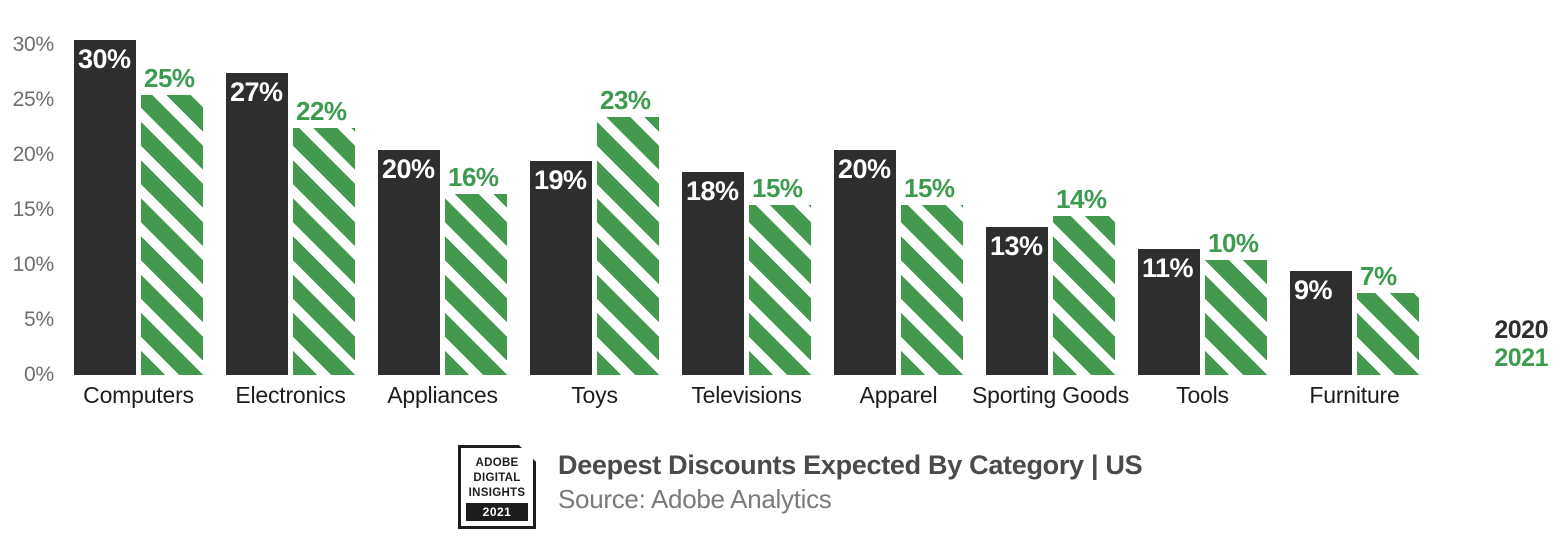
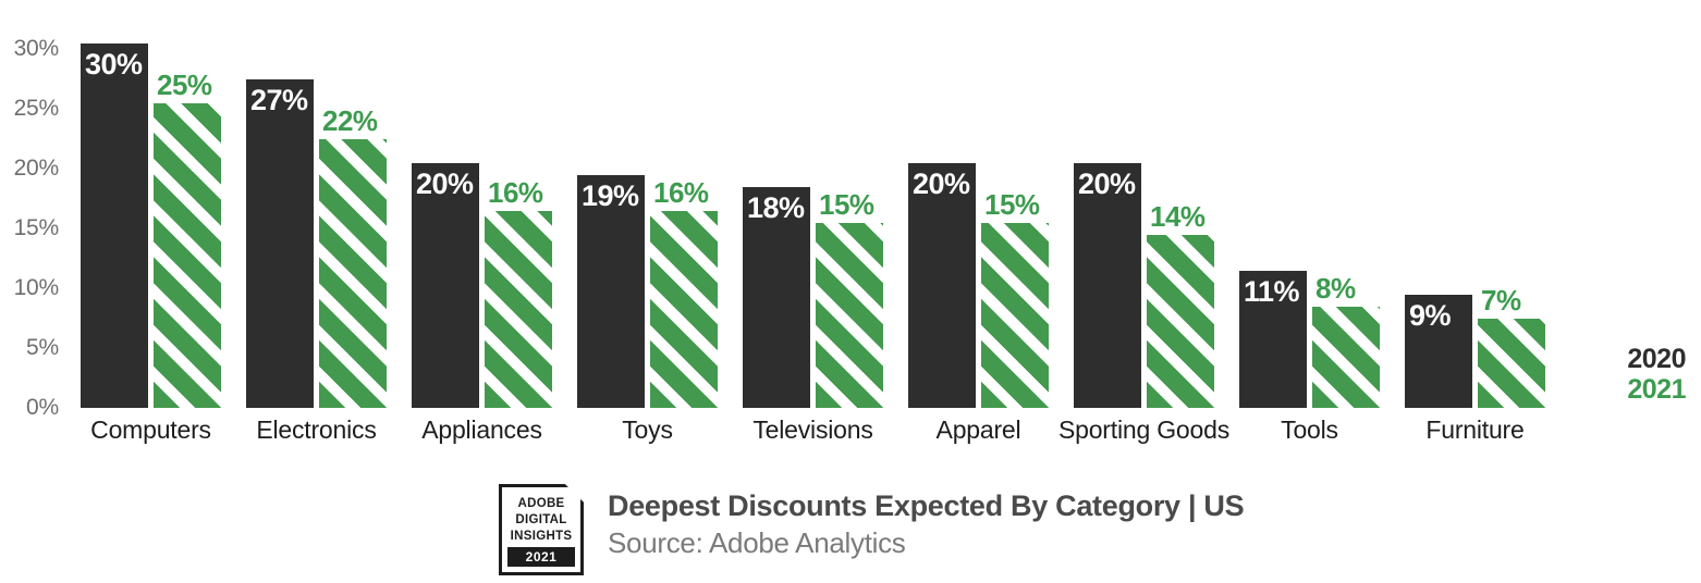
2021/Toys: 23% -> 16%
2020/Sporting Goods: 13% -> 20%
2021/Tools: 10% -> 8%
